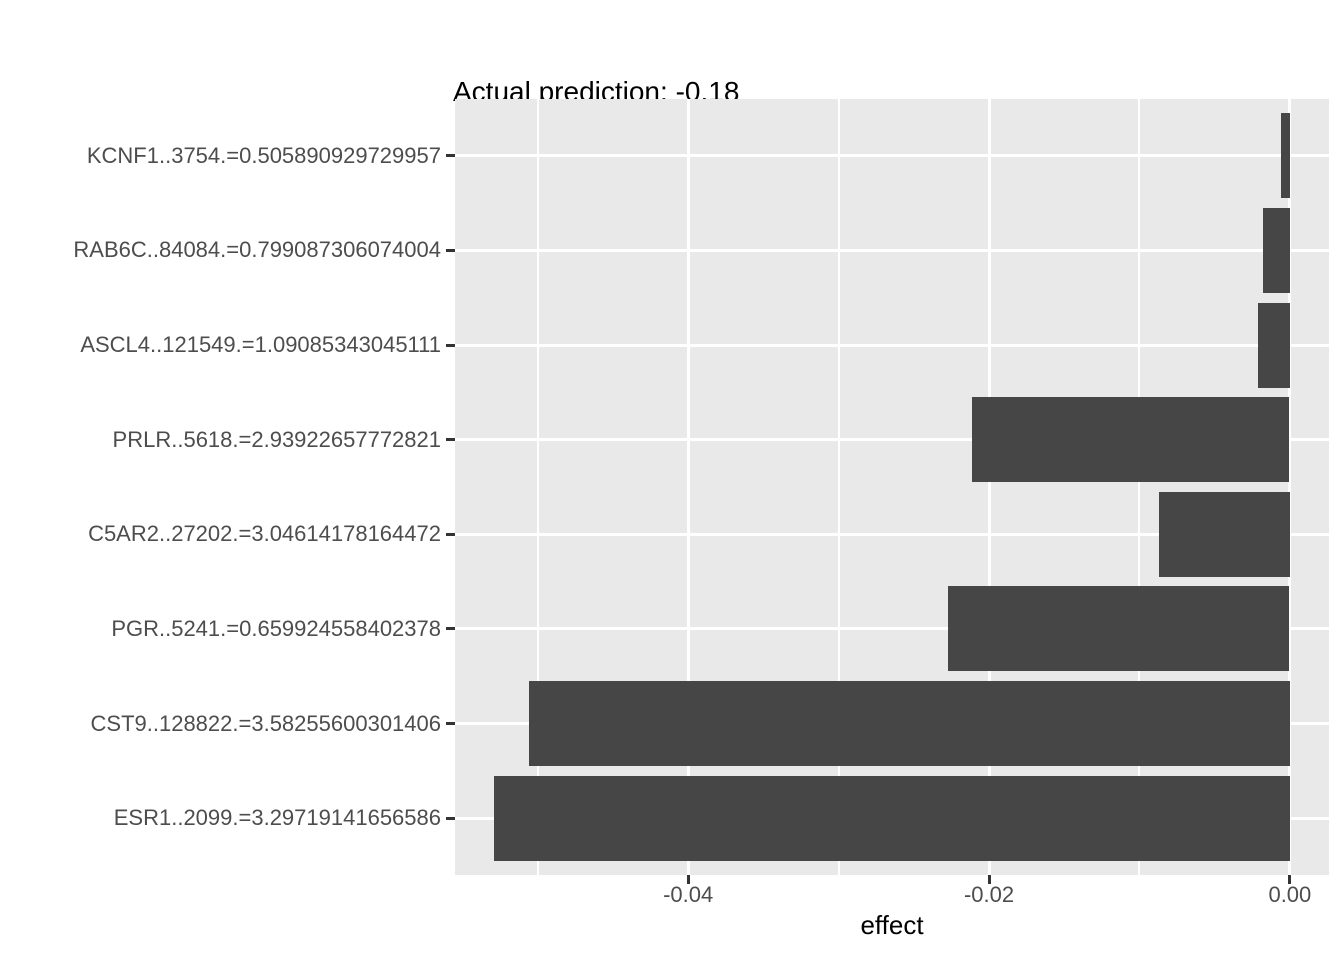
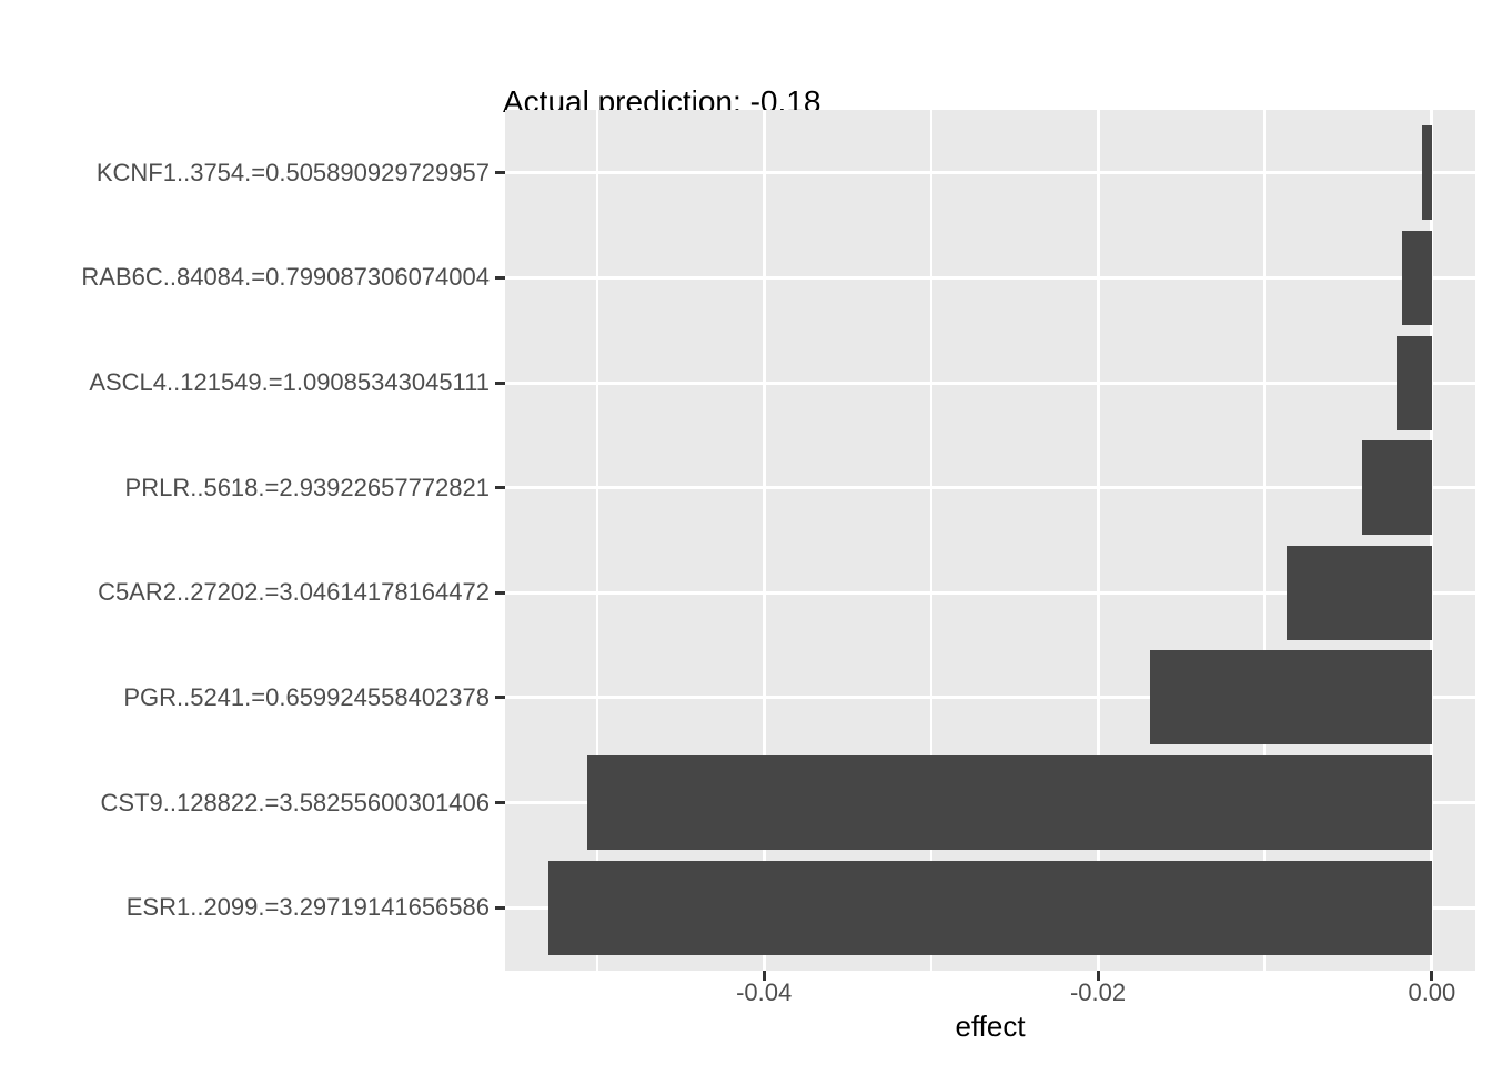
PRLR..5618.=2.93922657772821: -0.0211 -> -0.0042
PGR..5241.=0.659924558402378: -0.0227 -> -0.0169
